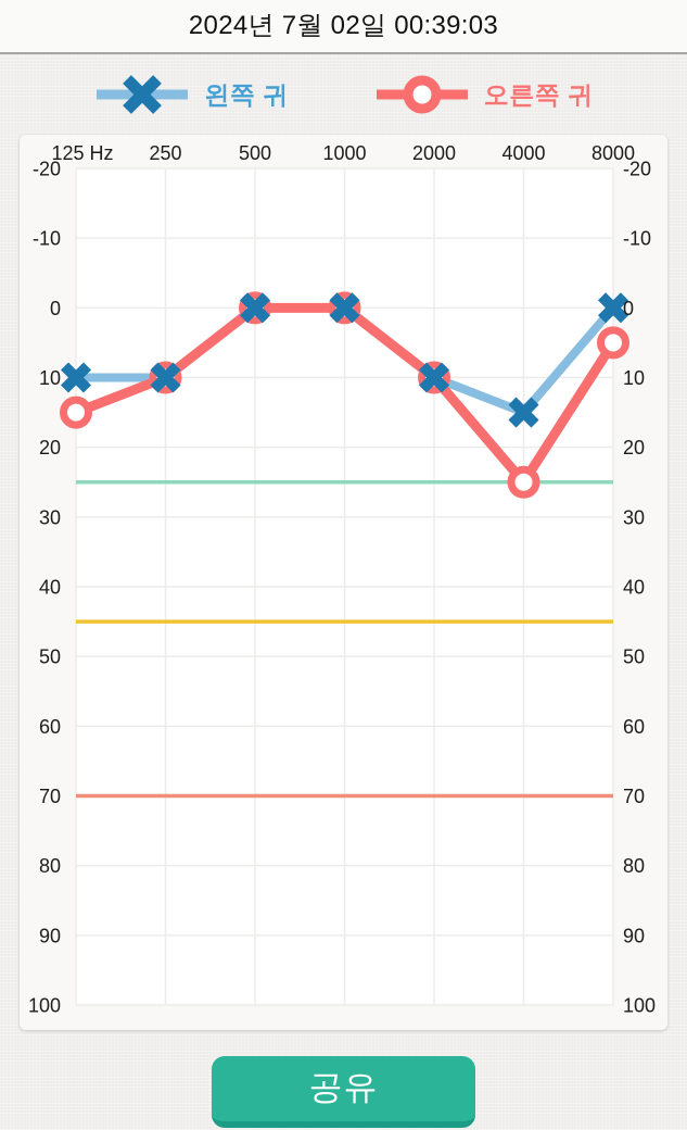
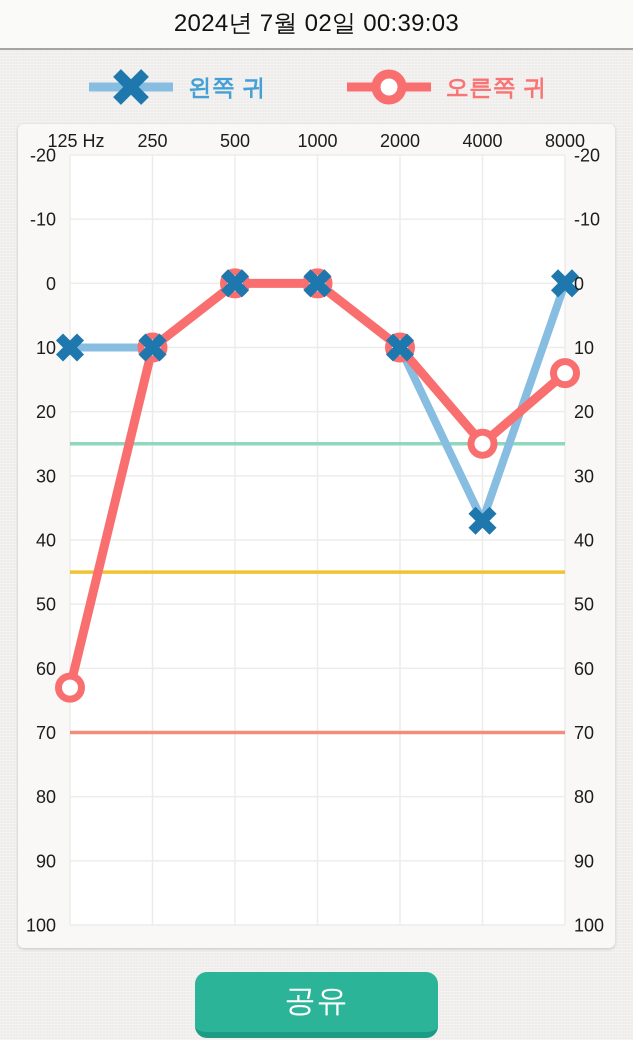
오른쪽 귀/125 Hz: 15 -> 63
왼쪽 귀/4000: 15 -> 37
오른쪽 귀/8000: 5 -> 14
